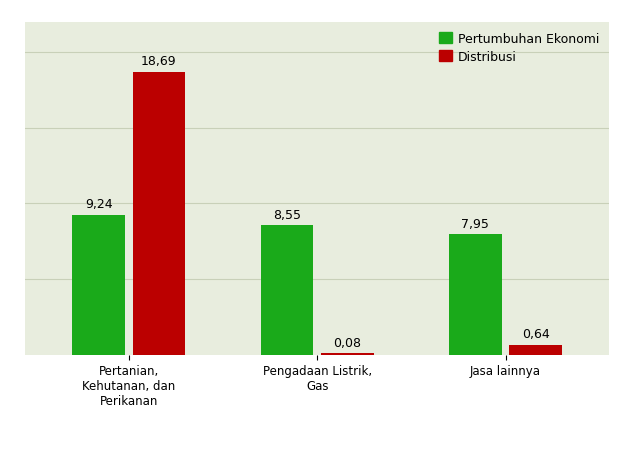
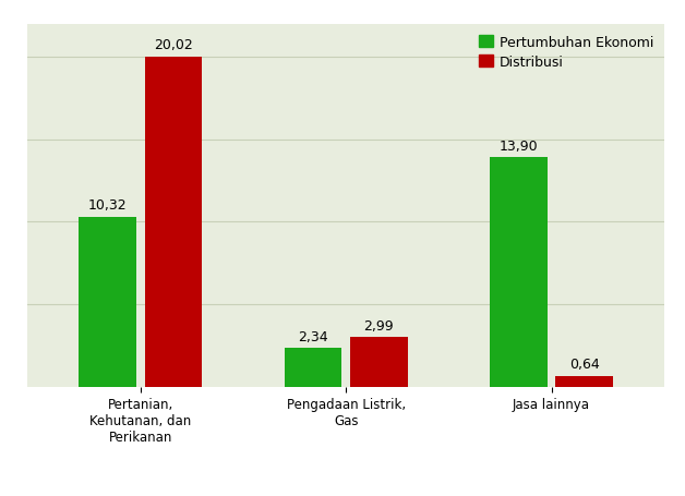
Pertumbuhan Ekonomi/Pertanian, Kehutanan, dan Perikanan: 9,24 -> 10,32
Distribusi/Pertanian, Kehutanan, dan Perikanan: 18,69 -> 20,02
Pertumbuhan Ekonomi/Pengadaan Listrik, Gas: 8,55 -> 2,34
Distribusi/Pengadaan Listrik, Gas: 0,08 -> 2,99
Pertumbuhan Ekonomi/Jasa lainnya: 7,95 -> 13,90
